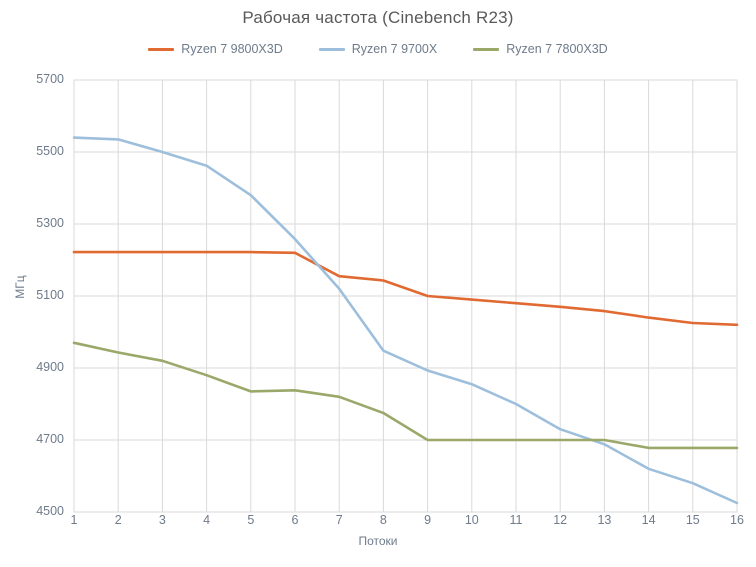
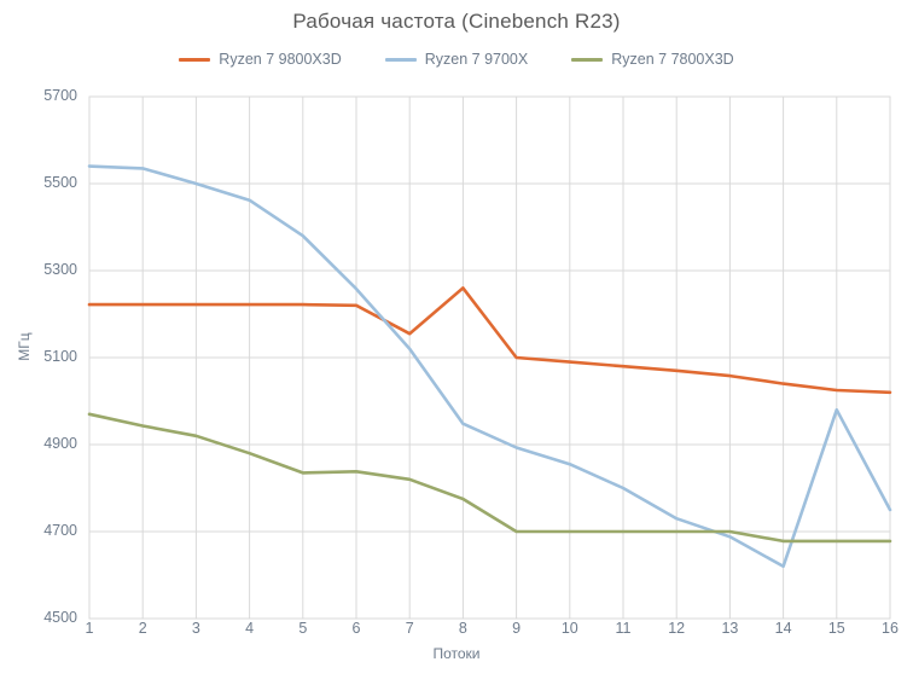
Ryzen 7 9800X3D/8: 5140 -> 5260
Ryzen 7 9700X/15: 4580 -> 4980
Ryzen 7 9700X/16: 4520 -> 4750
